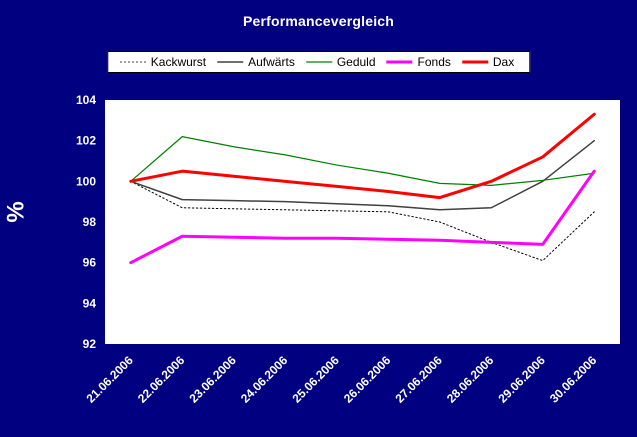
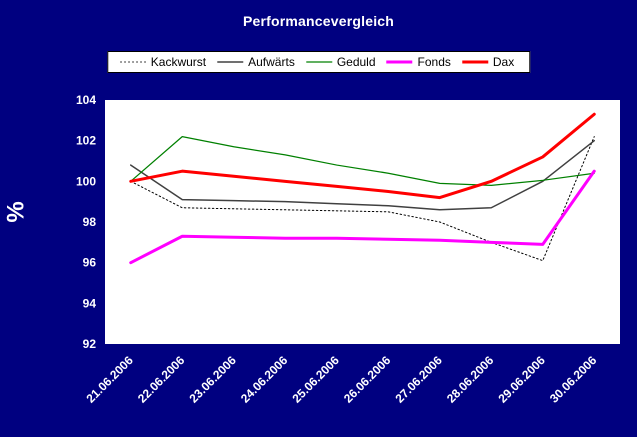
Aufwärts/21.06.2006: 100.0 -> 100.8
Kackwurst/30.06.2006: 98.5 -> 102.2
